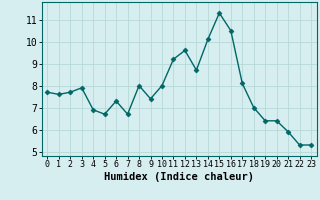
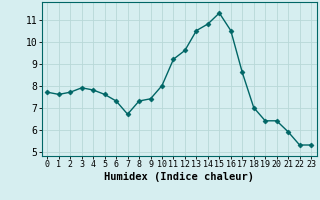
4: 6.9 -> 7.8
5: 6.7 -> 7.6
8: 8.0 -> 7.3
13: 8.7 -> 10.5
14: 10.1 -> 10.8
17: 8.1 -> 8.6
